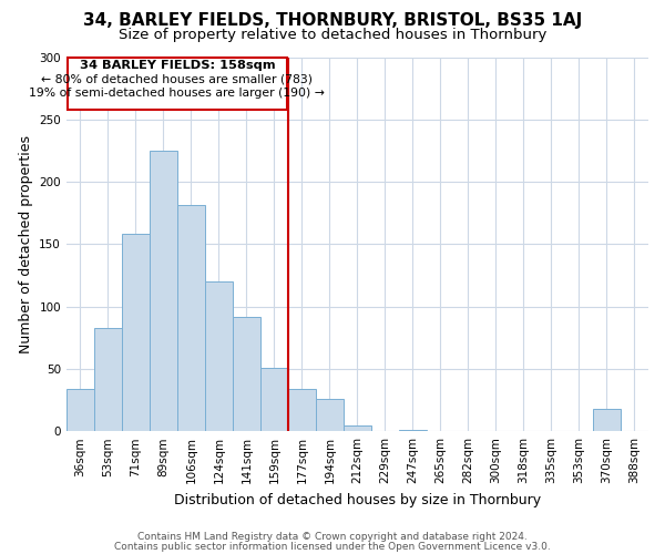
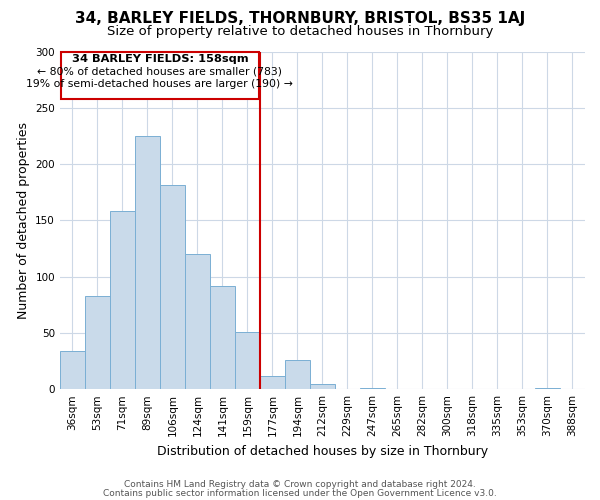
177sqm: 34 -> 12
370sqm: 18 -> 1
